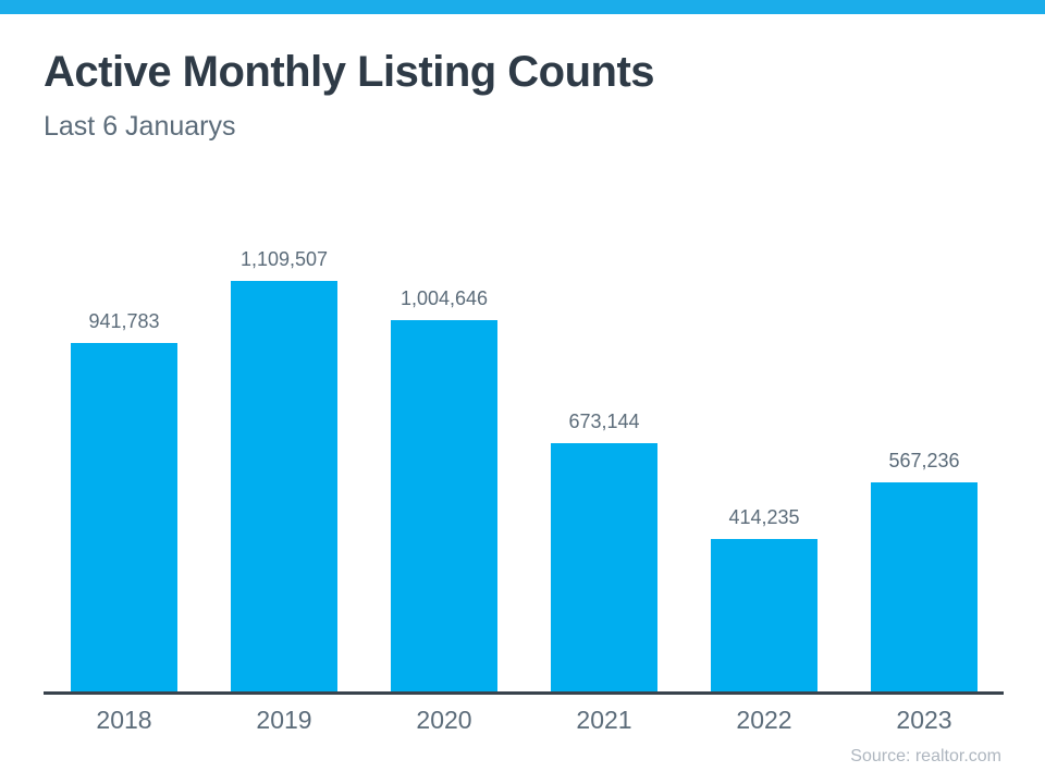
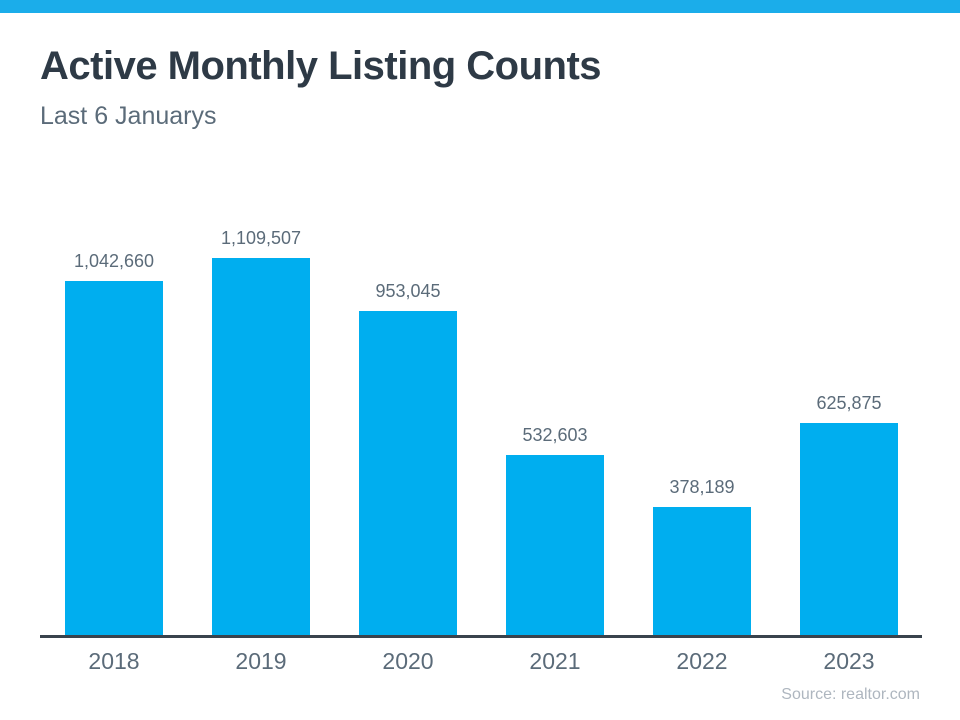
2018: 941,783 -> 1,042,660
2020: 1,004,646 -> 953,045
2021: 673,144 -> 532,603
2022: 414,235 -> 378,189
2023: 567,236 -> 625,875
